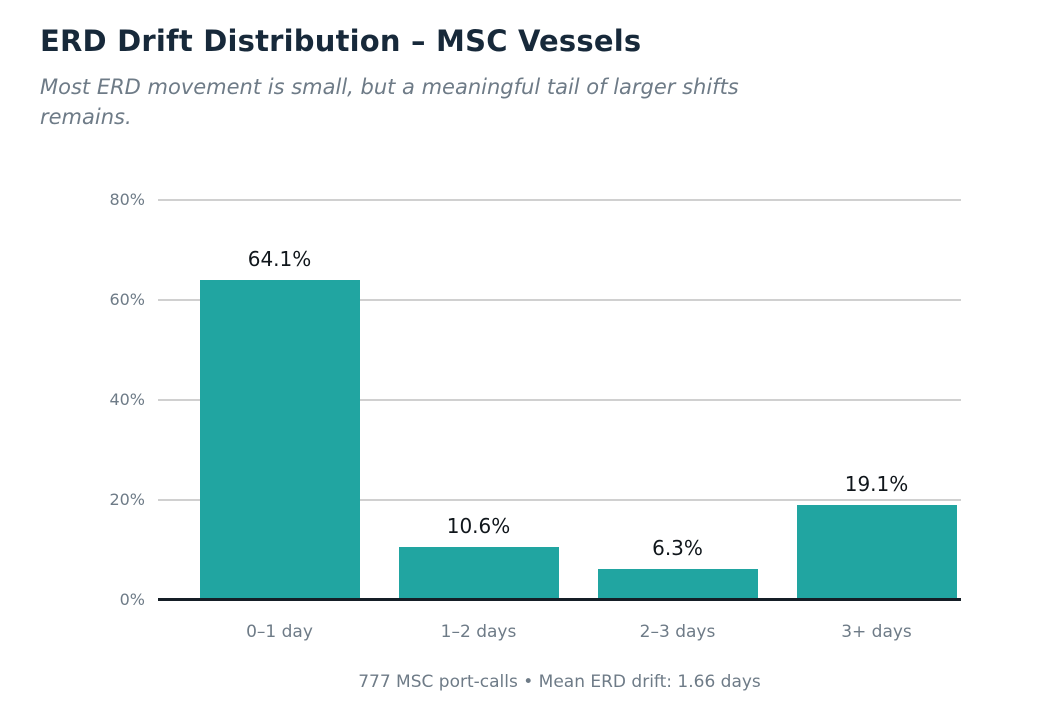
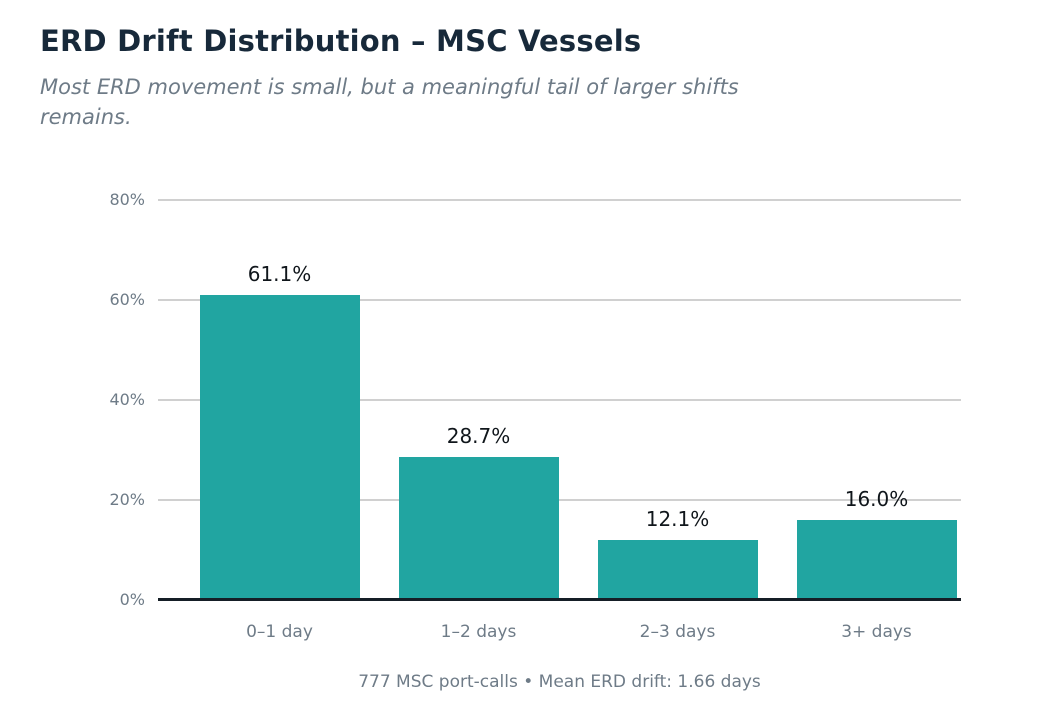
0–1 day: 64.1% -> 61.1%
1–2 days: 10.6% -> 28.7%
2–3 days: 6.3% -> 12.1%
3+ days: 19.1% -> 16.0%
